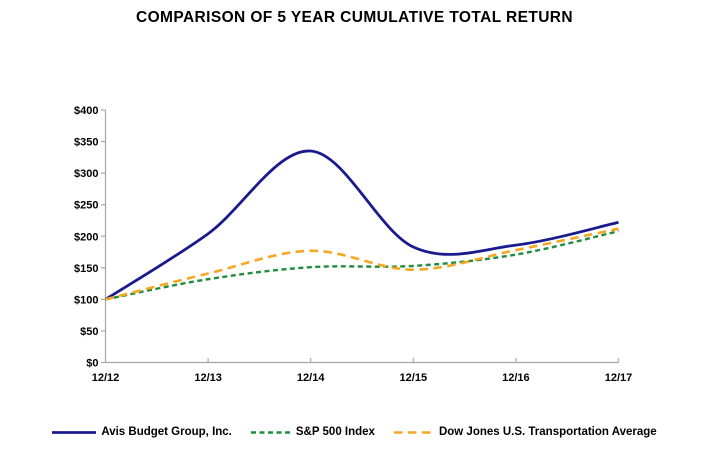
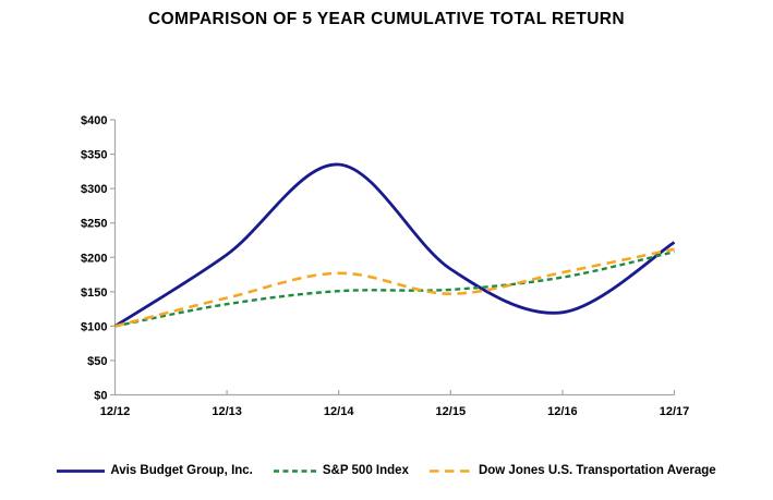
Avis Budget Group, Inc./12/16: $190 -> $120
